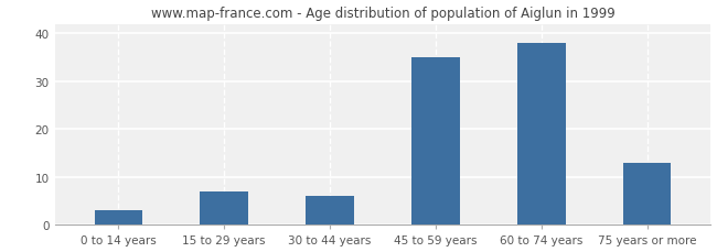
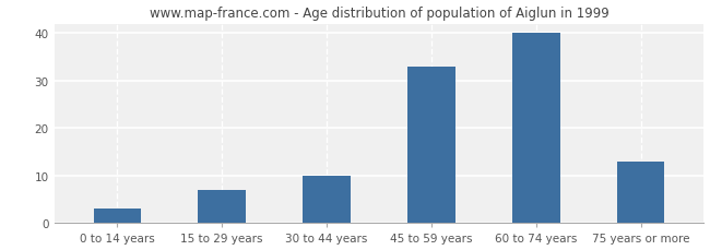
30 to 44 years: 6 -> 10
45 to 59 years: 35 -> 33
60 to 74 years: 38 -> 40
